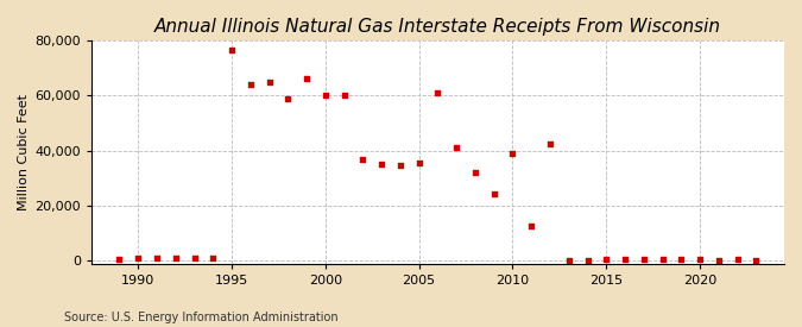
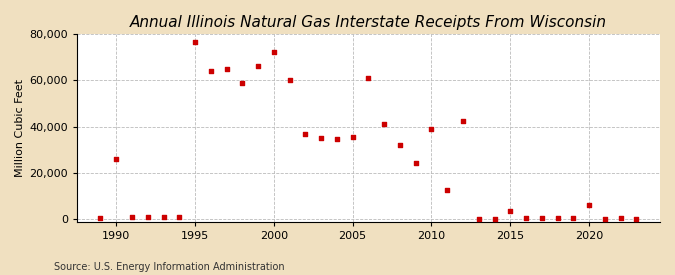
1990: 1,200 -> 26,000
2000: 60,000 -> 72,000
2015: 400 -> 3,500
2020: 400 -> 6,000
